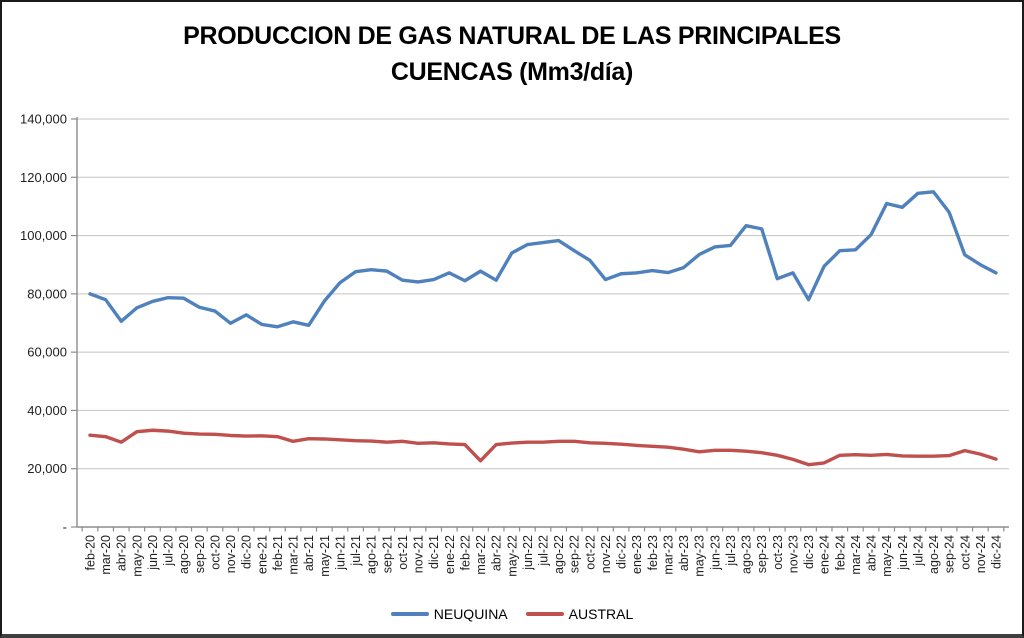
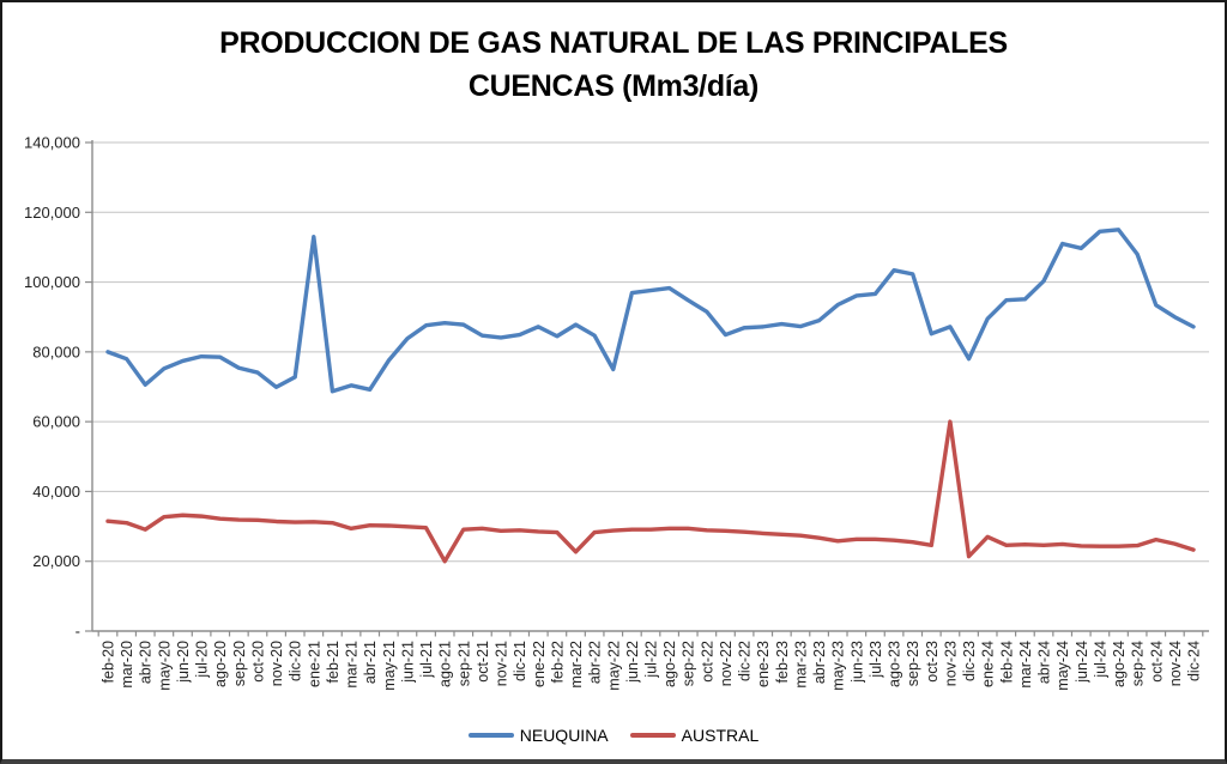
NEUQUINA/ene-21: 70000 -> 113000
AUSTRAL/ago-21: 30000 -> 20000
NEUQUINA/may-22: 94000 -> 75000
AUSTRAL/nov-23: 23000 -> 60000
AUSTRAL/ene-24: 22000 -> 27000
